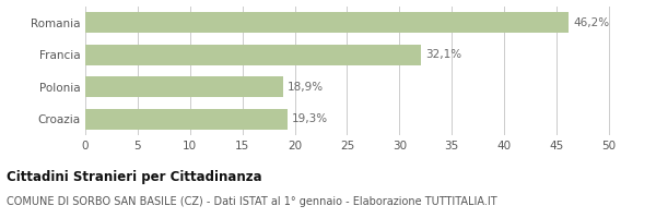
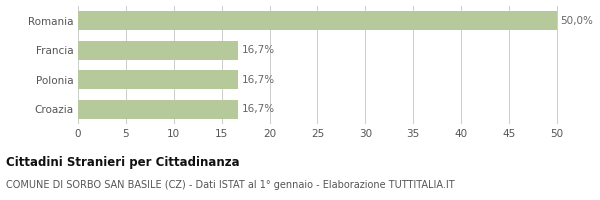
Romania: 46,2% -> 50,0%
Francia: 32,1% -> 16,7%
Polonia: 18,9% -> 16,7%
Croazia: 19,3% -> 16,7%
